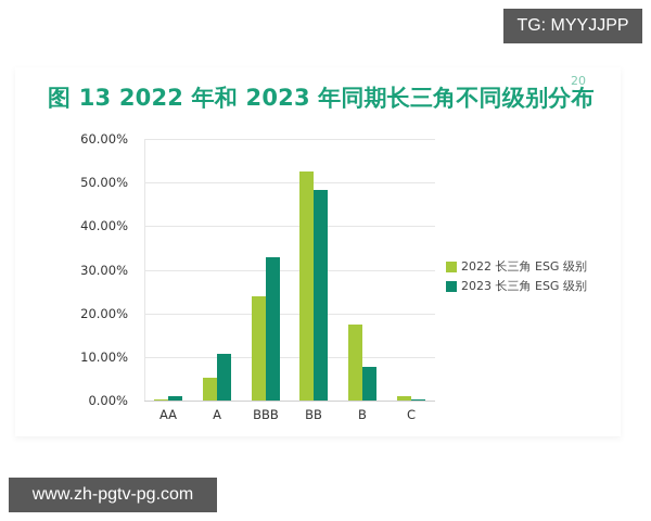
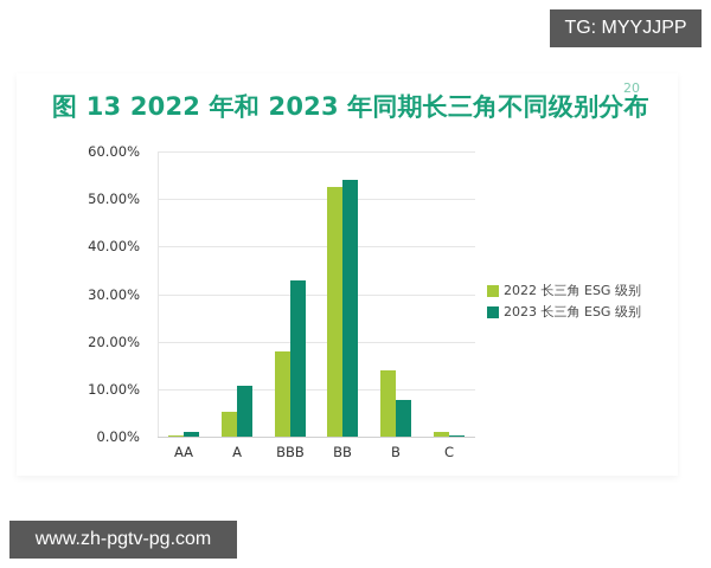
2022 长三角 ESG 级别/BBB: 24% -> 18%
2023 长三角 ESG 级别/BB: 48% -> 54%
2022 长三角 ESG 级别/B: 17% -> 14%
